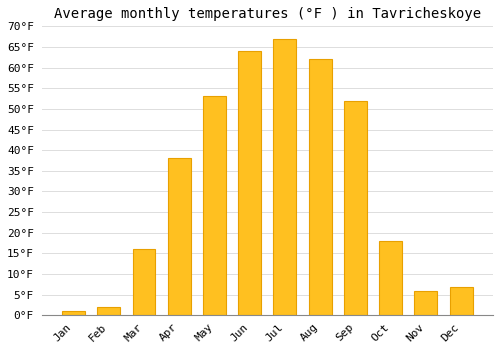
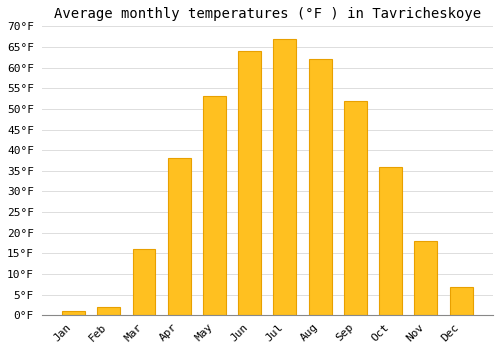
Oct: 18°F -> 36°F
Nov: 6°F -> 18°F
